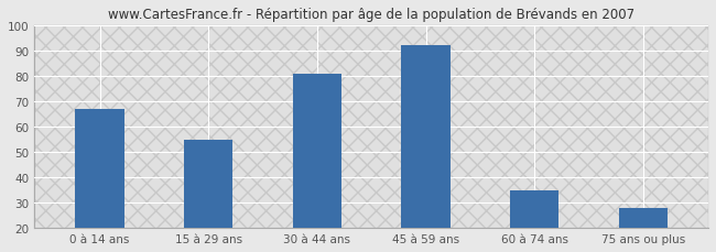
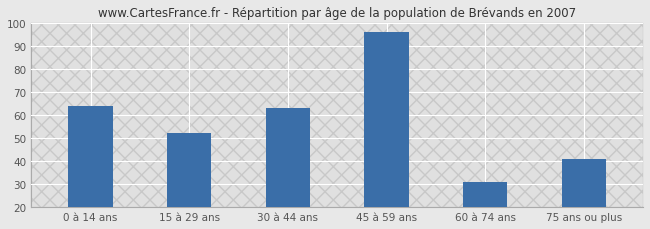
0 à 14 ans: 67 -> 64
15 à 29 ans: 55 -> 52
30 à 44 ans: 81 -> 63
45 à 59 ans: 92 -> 96
60 à 74 ans: 35 -> 31
75 ans ou plus: 28 -> 41
